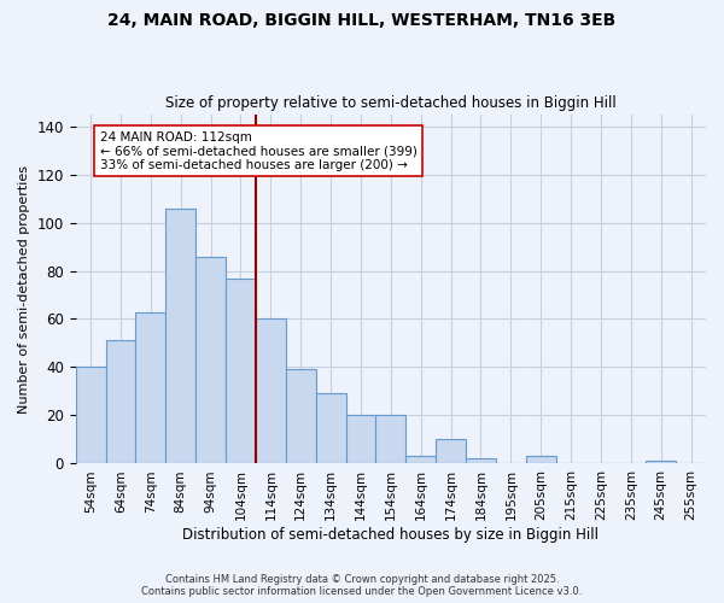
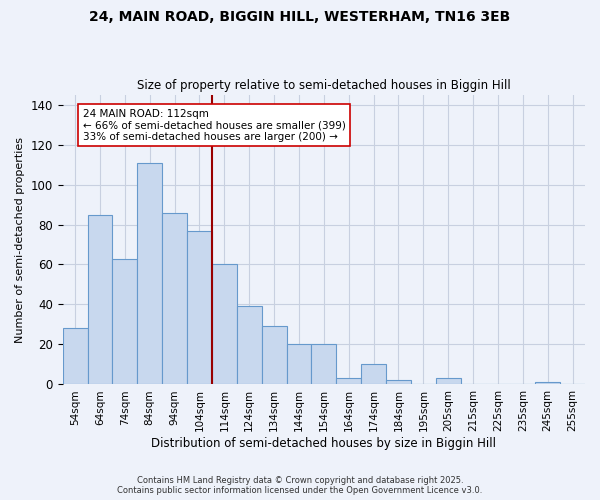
54sqm: 40 -> 28
64sqm: 51 -> 85
84sqm: 106 -> 111
